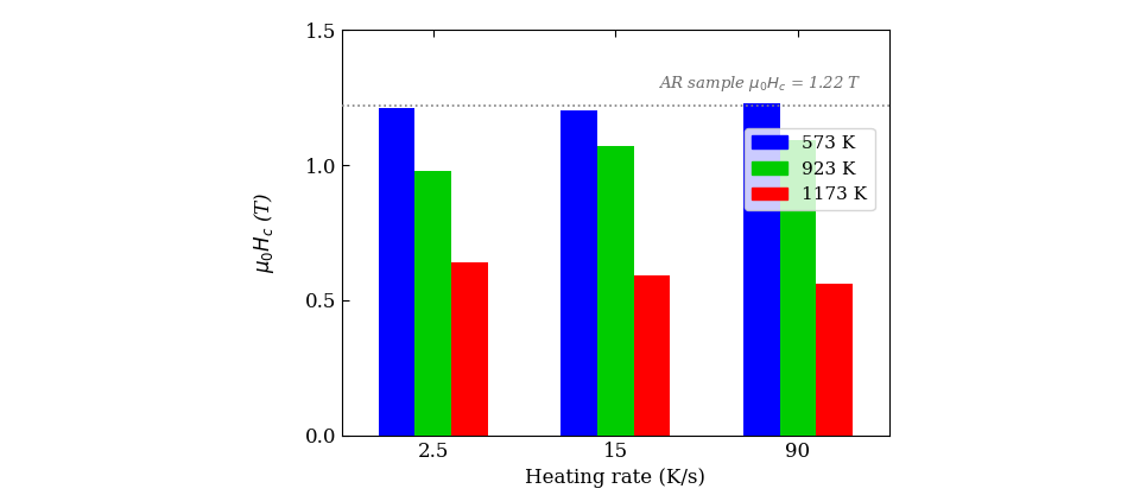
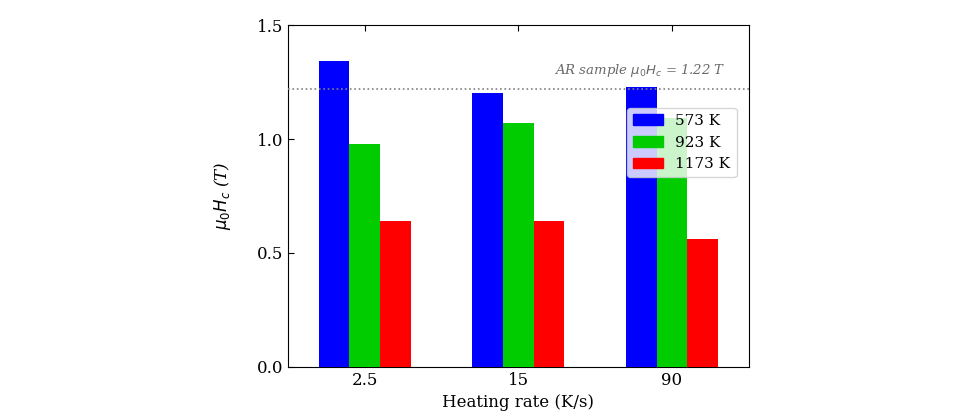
573 K/2.5: 1.21 -> 1.34
1173 K/15: 0.59 -> 0.64
